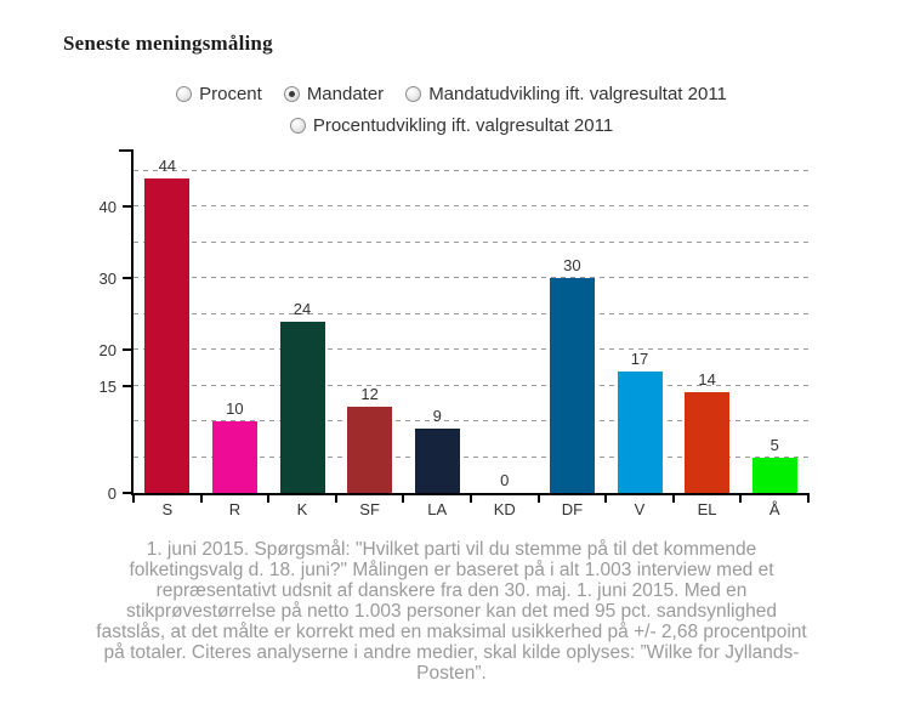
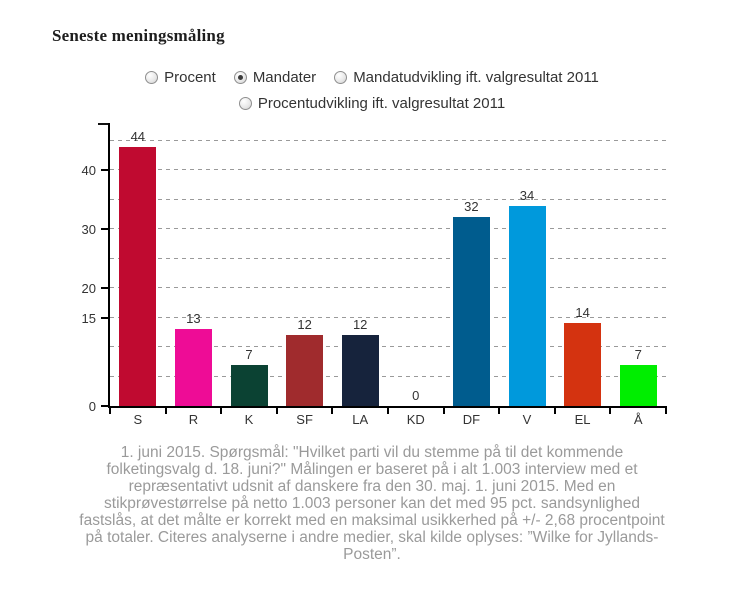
R: 10 -> 13
K: 24 -> 7
LA: 9 -> 12
DF: 30 -> 32
V: 17 -> 34
Å: 5 -> 7
